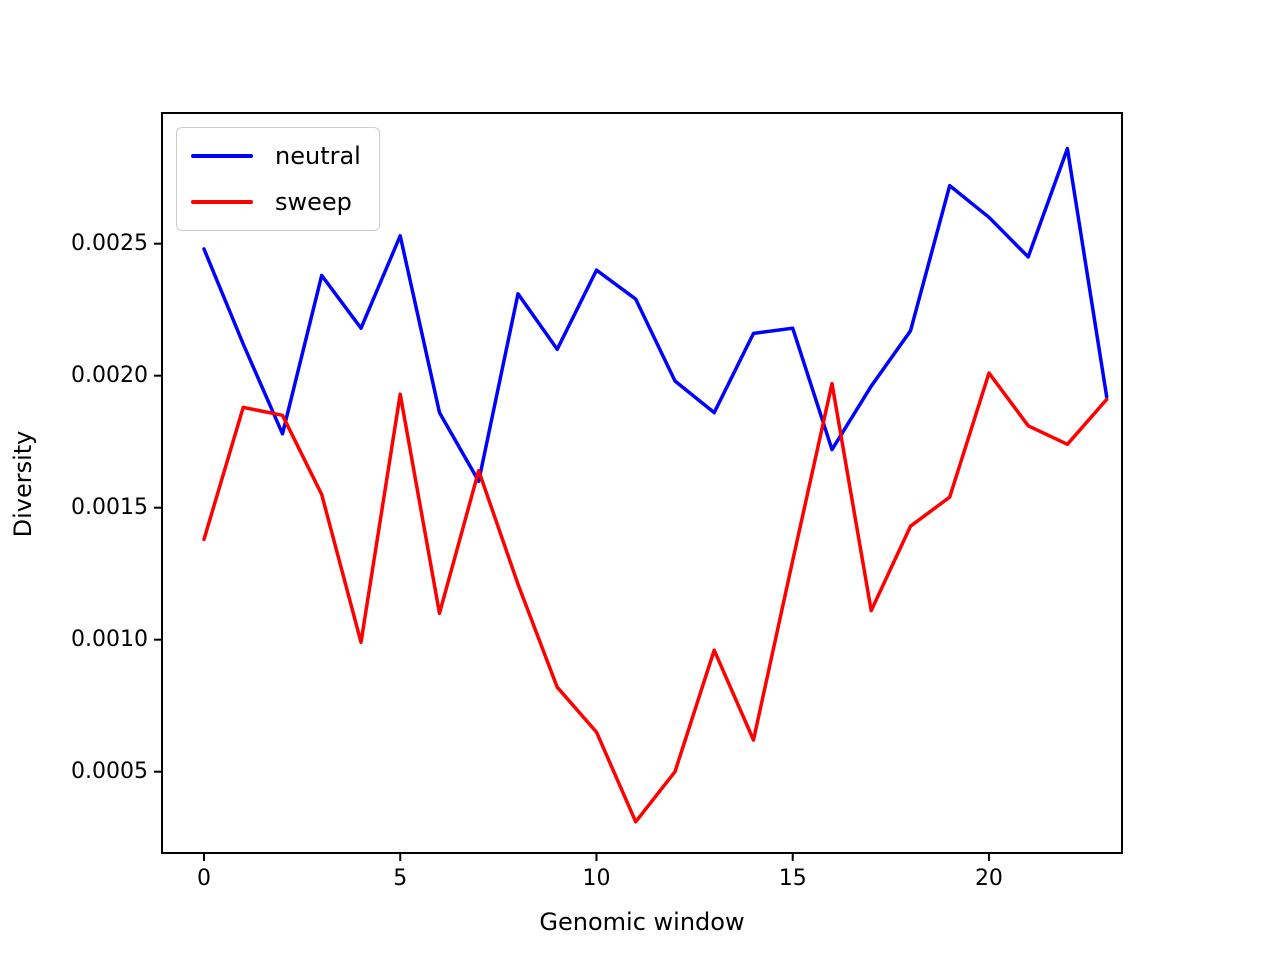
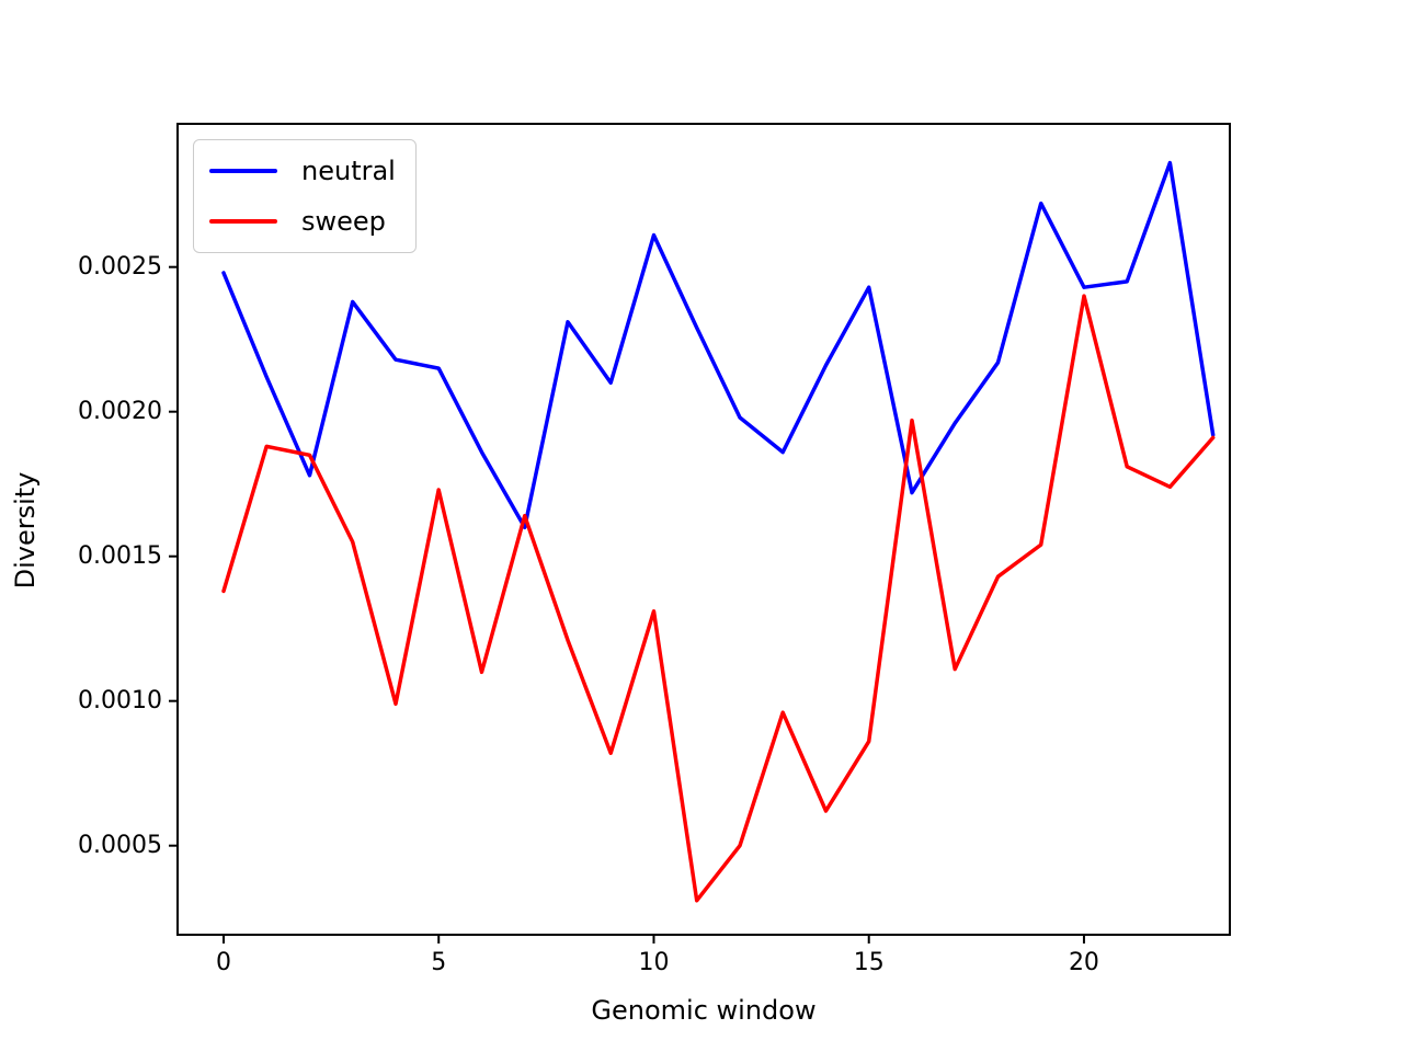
neutral/5: 0.00253 -> 0.00215
sweep/5: 0.00193 -> 0.00173
neutral/10: 0.00240 -> 0.00261
sweep/10: 0.00065 -> 0.00131
neutral/15: 0.00218 -> 0.00243
sweep/15: 0.00130 -> 0.00086
neutral/20: 0.00260 -> 0.00243
sweep/20: 0.00201 -> 0.00240
